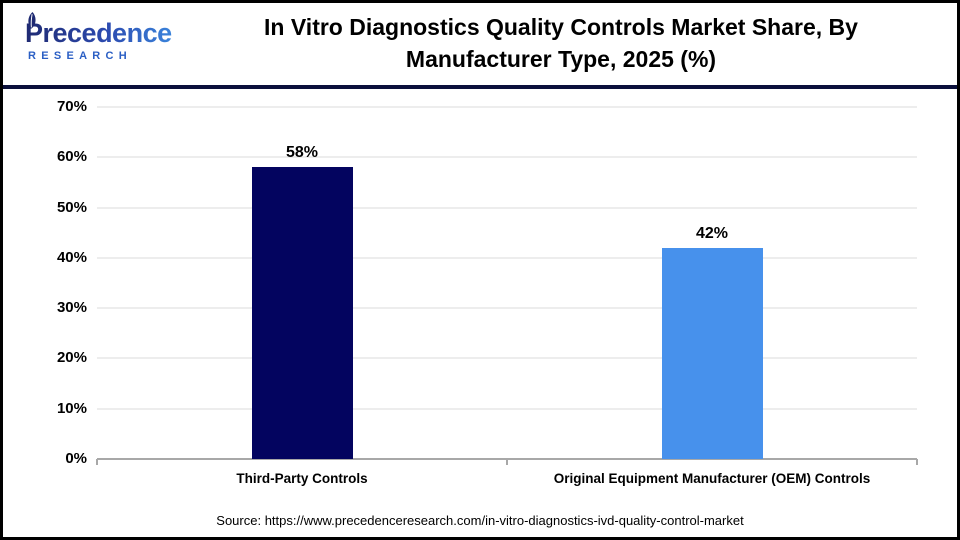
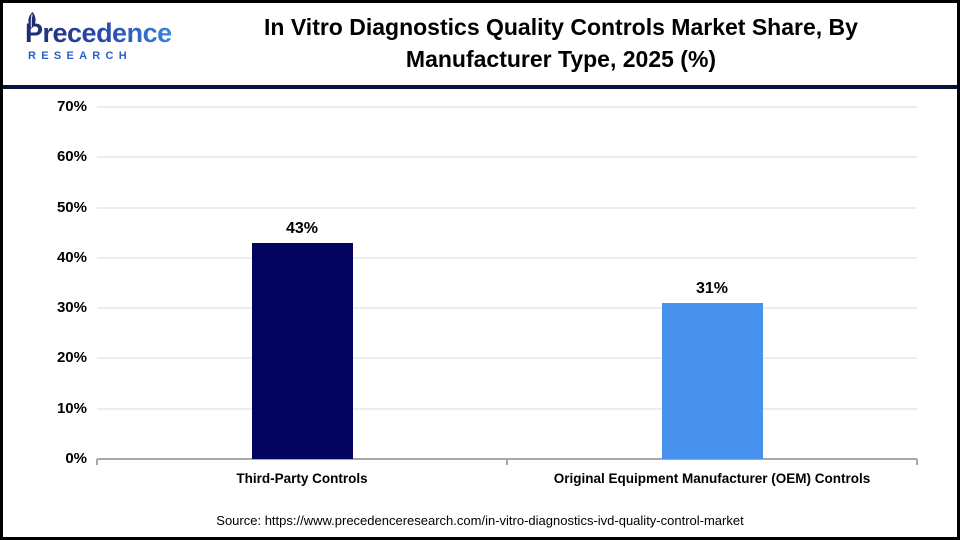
Third-Party Controls: 58% -> 43%
Original Equipment Manufacturer (OEM) Controls: 42% -> 31%
